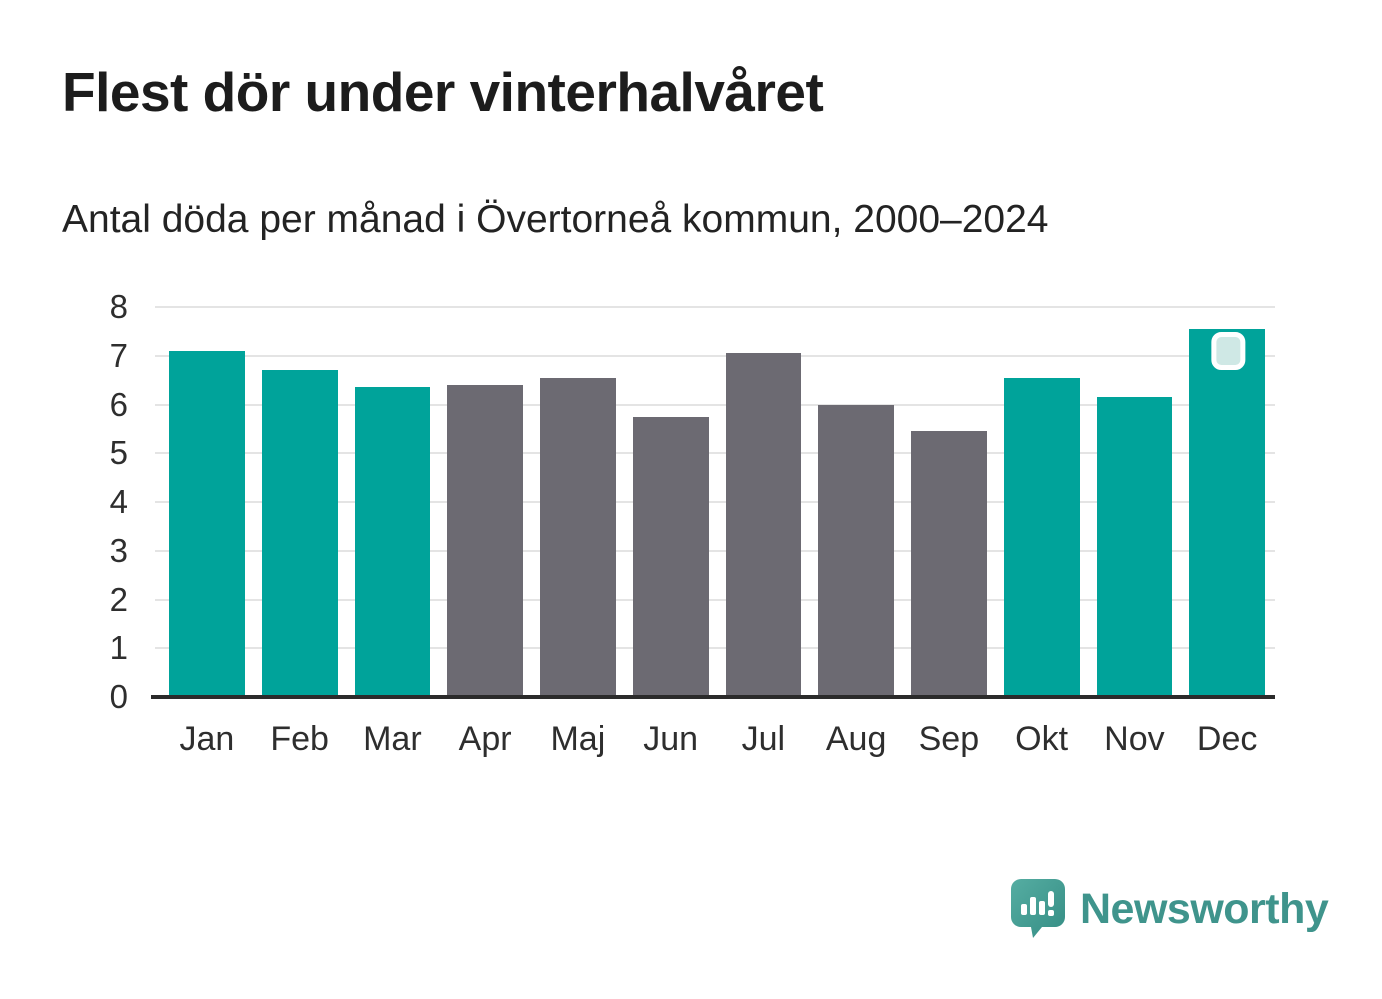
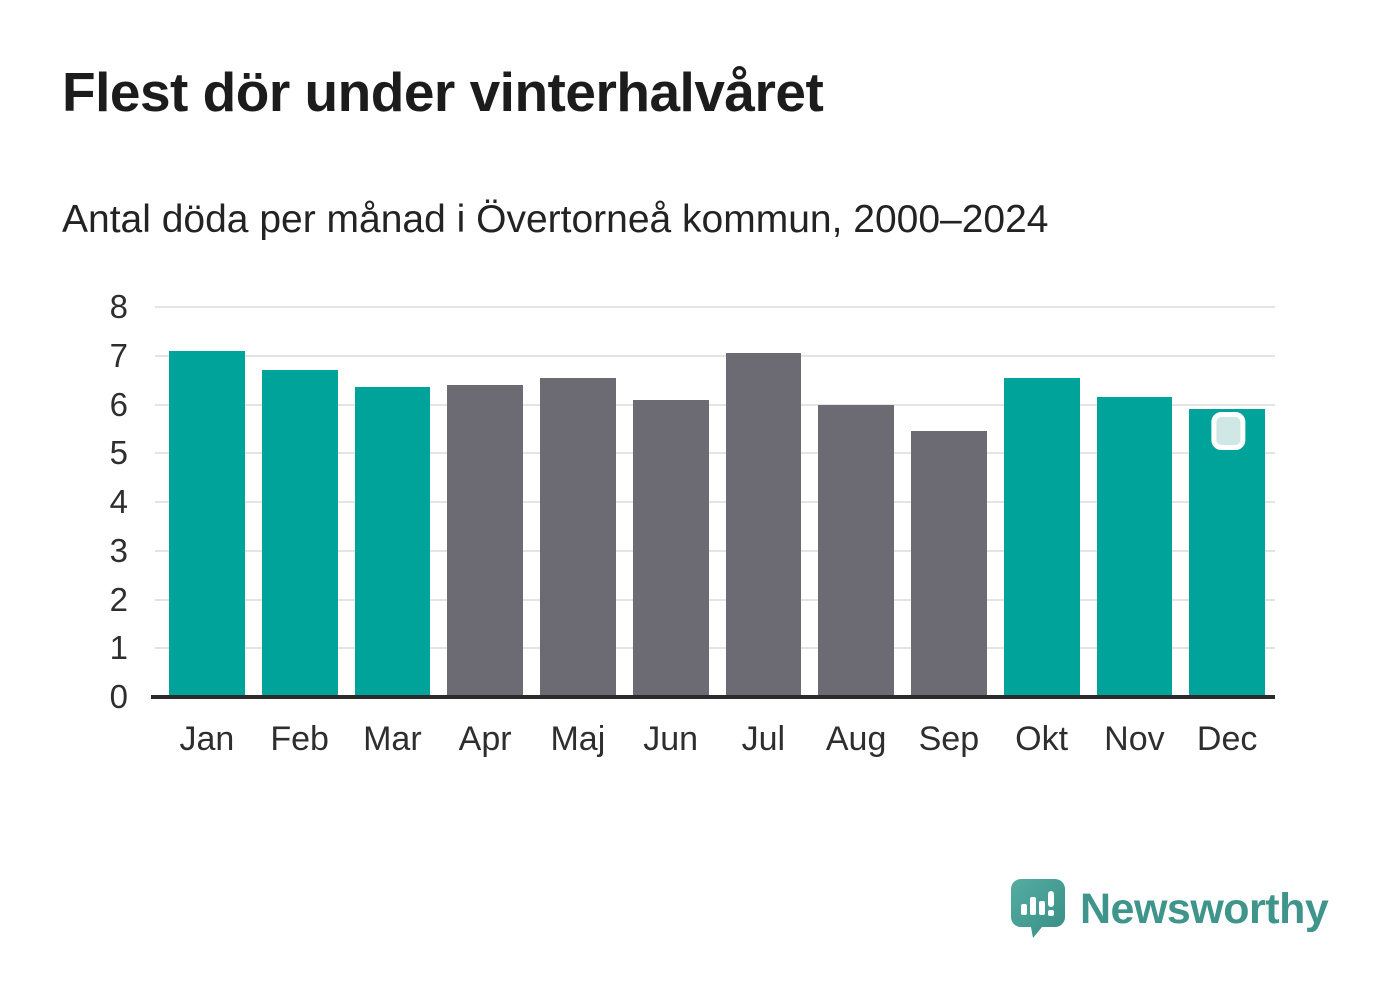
Jun: 5.8 -> 6.1
Dec: 7.5 -> 5.9
